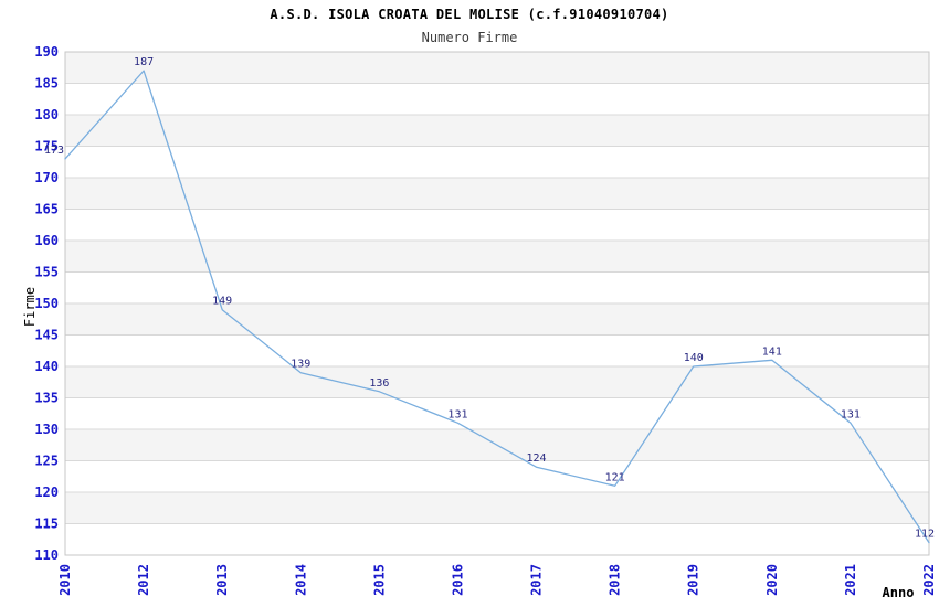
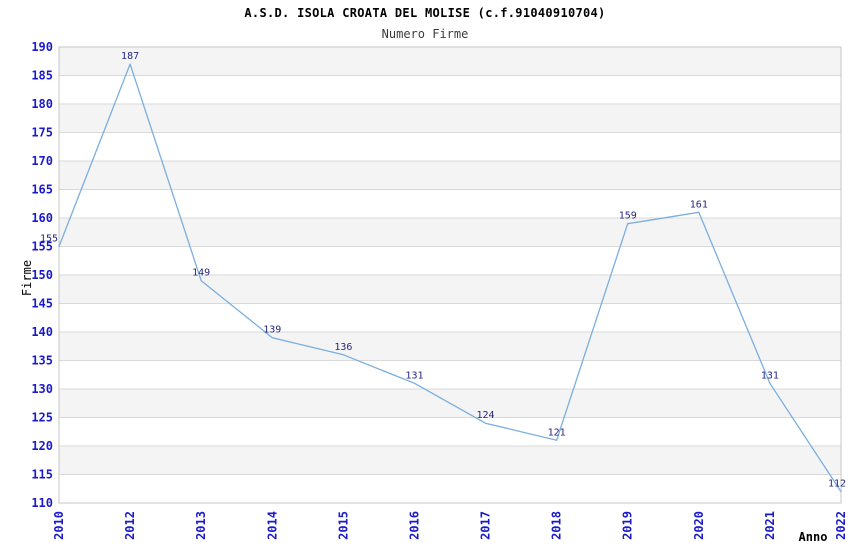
2010: 173 -> 155
2019: 140 -> 159
2020: 141 -> 161
